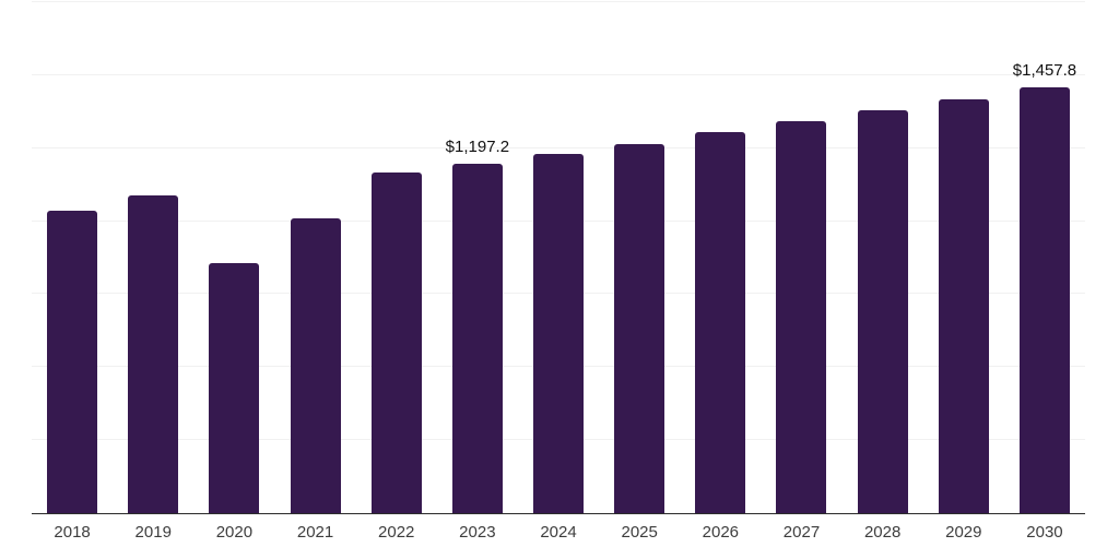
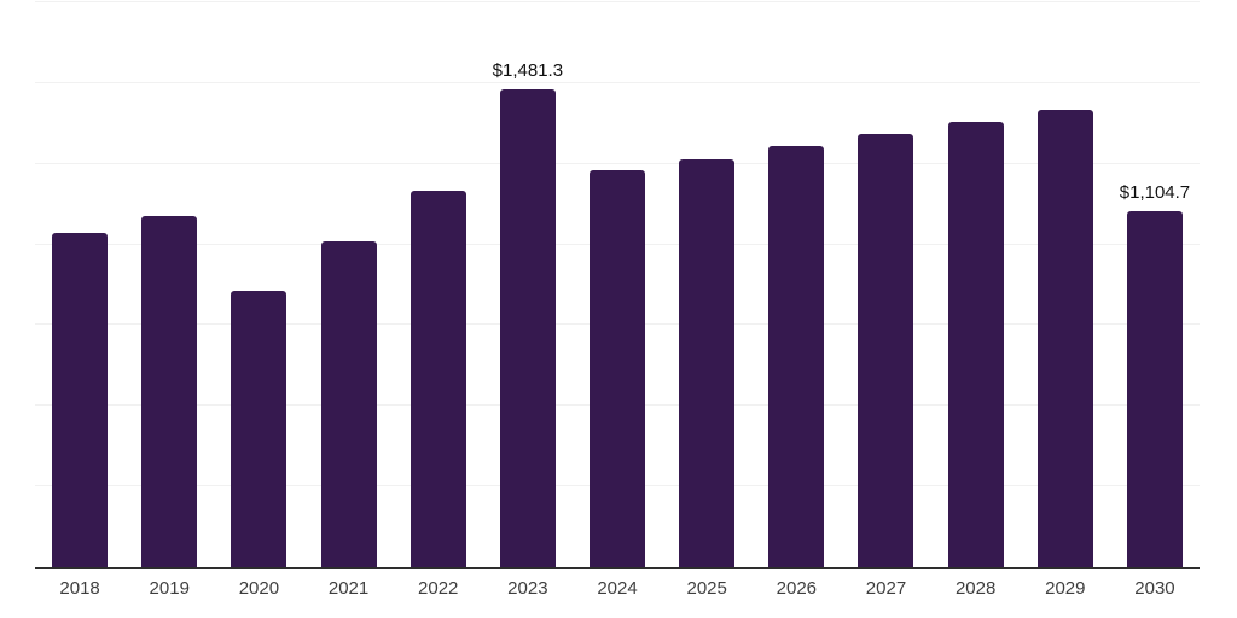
2023: $1,197.2 -> $1,481.3
2030: $1,457.8 -> $1,104.7
